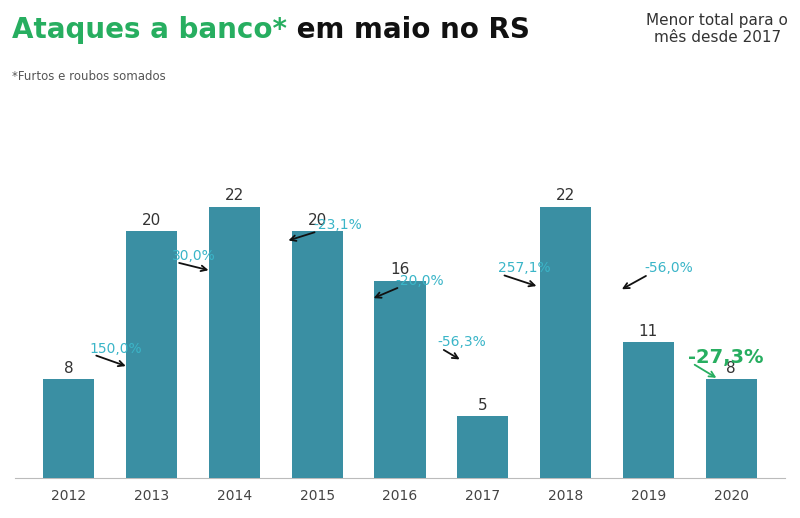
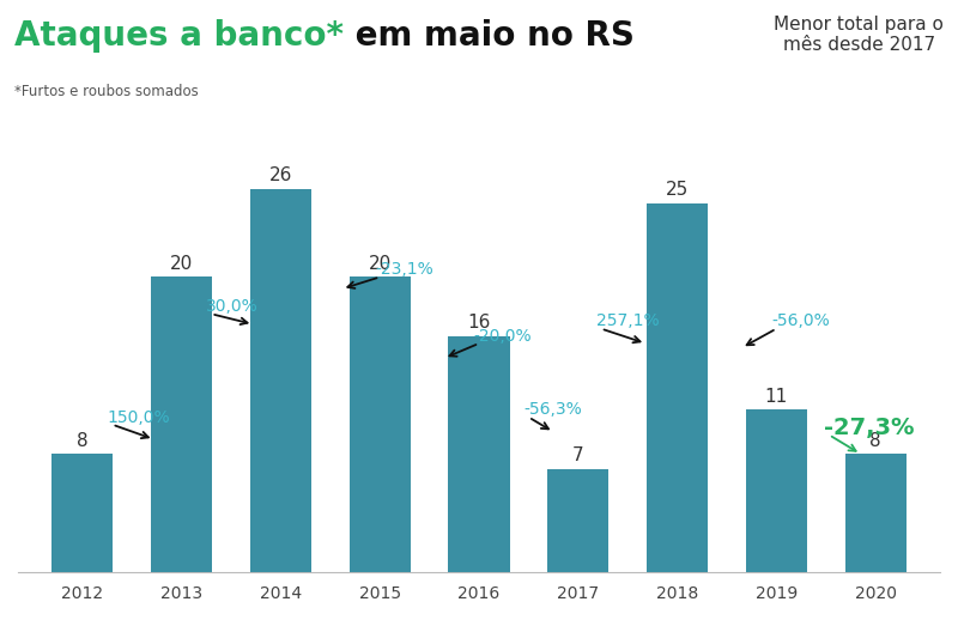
2014: 22 -> 26
2017: 5 -> 7
2018: 22 -> 25
